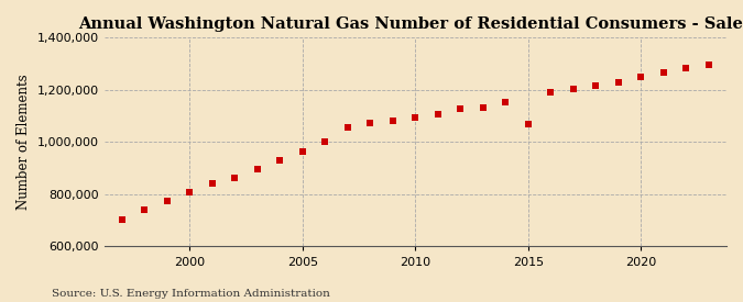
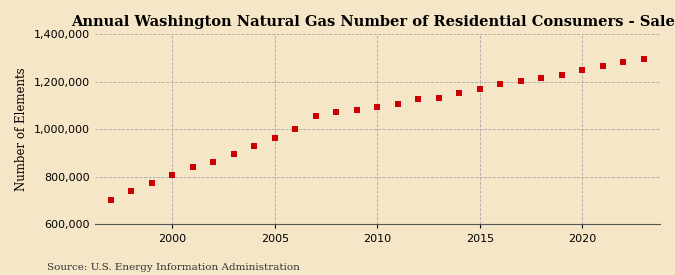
2015: 1,070,000 -> 1,172,000
